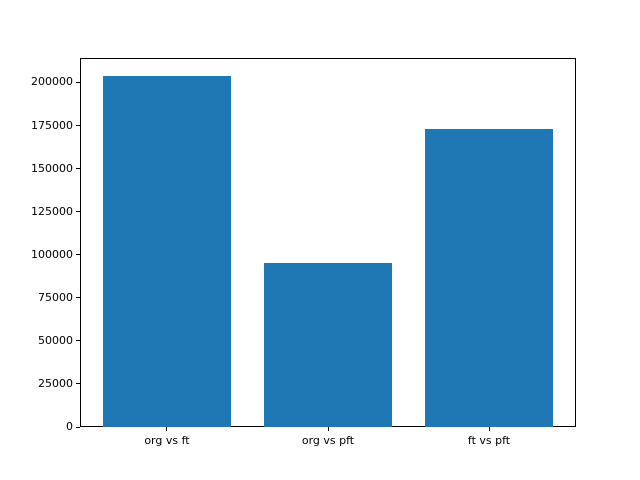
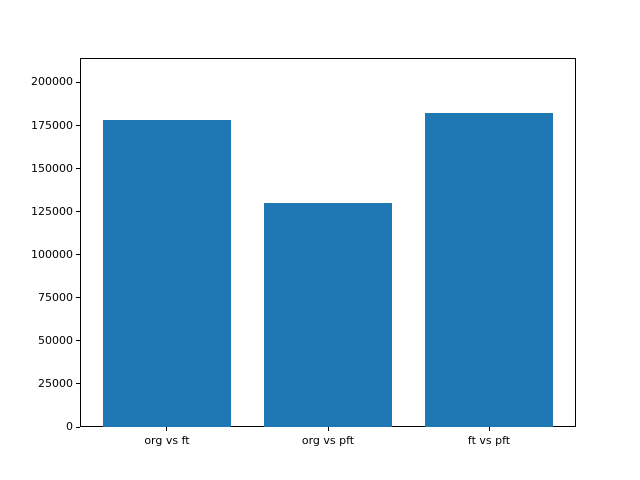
org vs ft: 204000 -> 178000
org vs pft: 95000 -> 130000
ft vs pft: 173000 -> 182000
